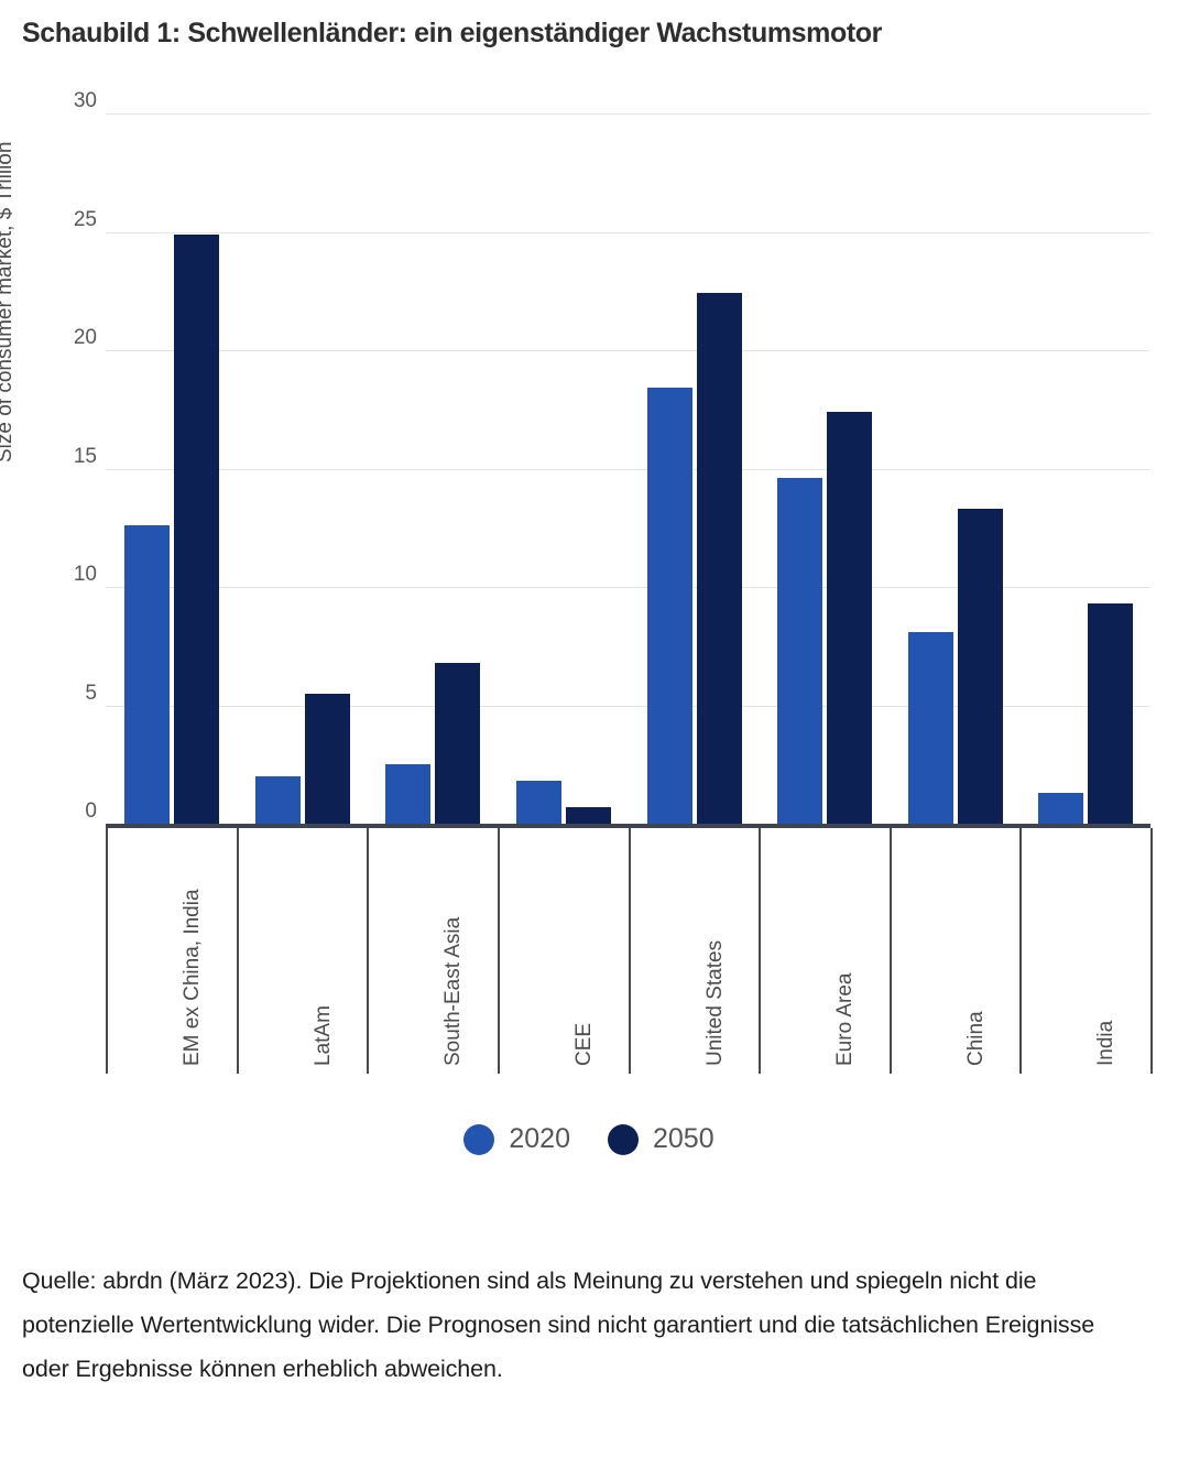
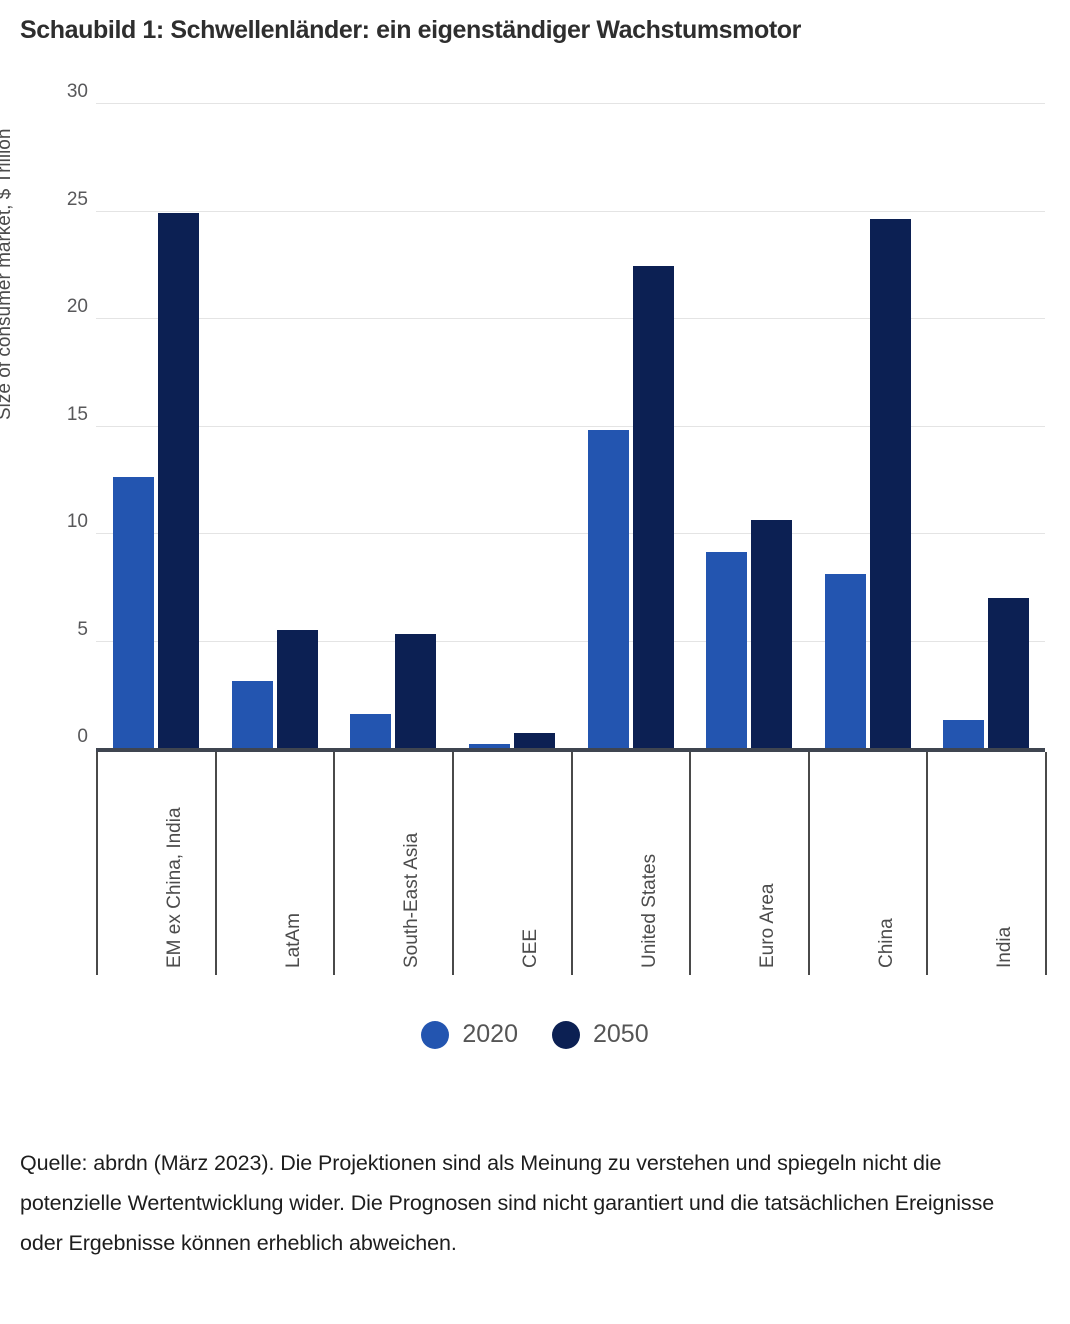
2020/LatAm: 2.0 -> 3.1
2020/South-East Asia: 2.5 -> 1.6
2050/South-East Asia: 6.8 -> 5.3
2020/CEE: 1.8 -> 0.2
2020/United States: 18.4 -> 14.8
2020/Euro Area: 14.6 -> 9.1
2050/Euro Area: 17.4 -> 10.6
2050/China: 13.3 -> 24.6
2050/India: 9.3 -> 7.0
